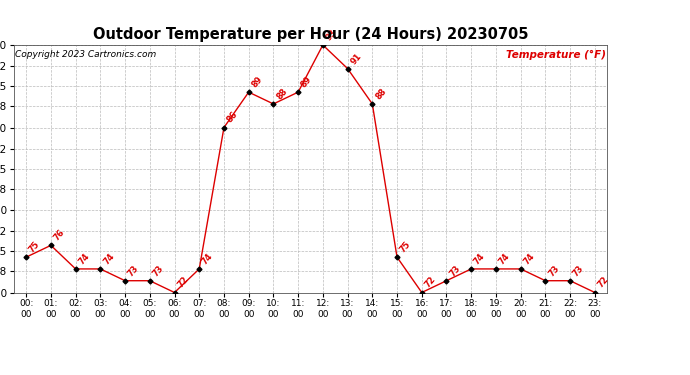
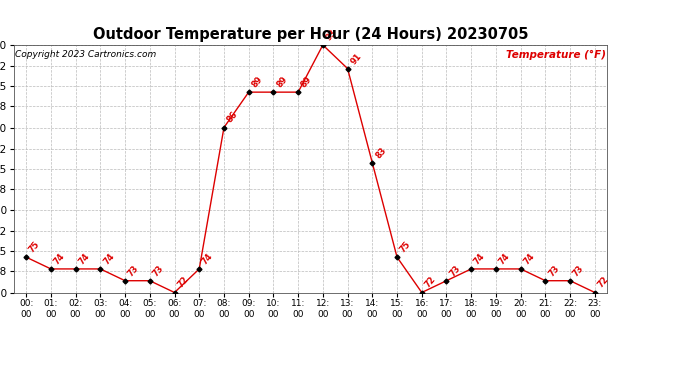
01: 00: 76 -> 74
10: 00: 88 -> 89
14: 00: 88 -> 83
